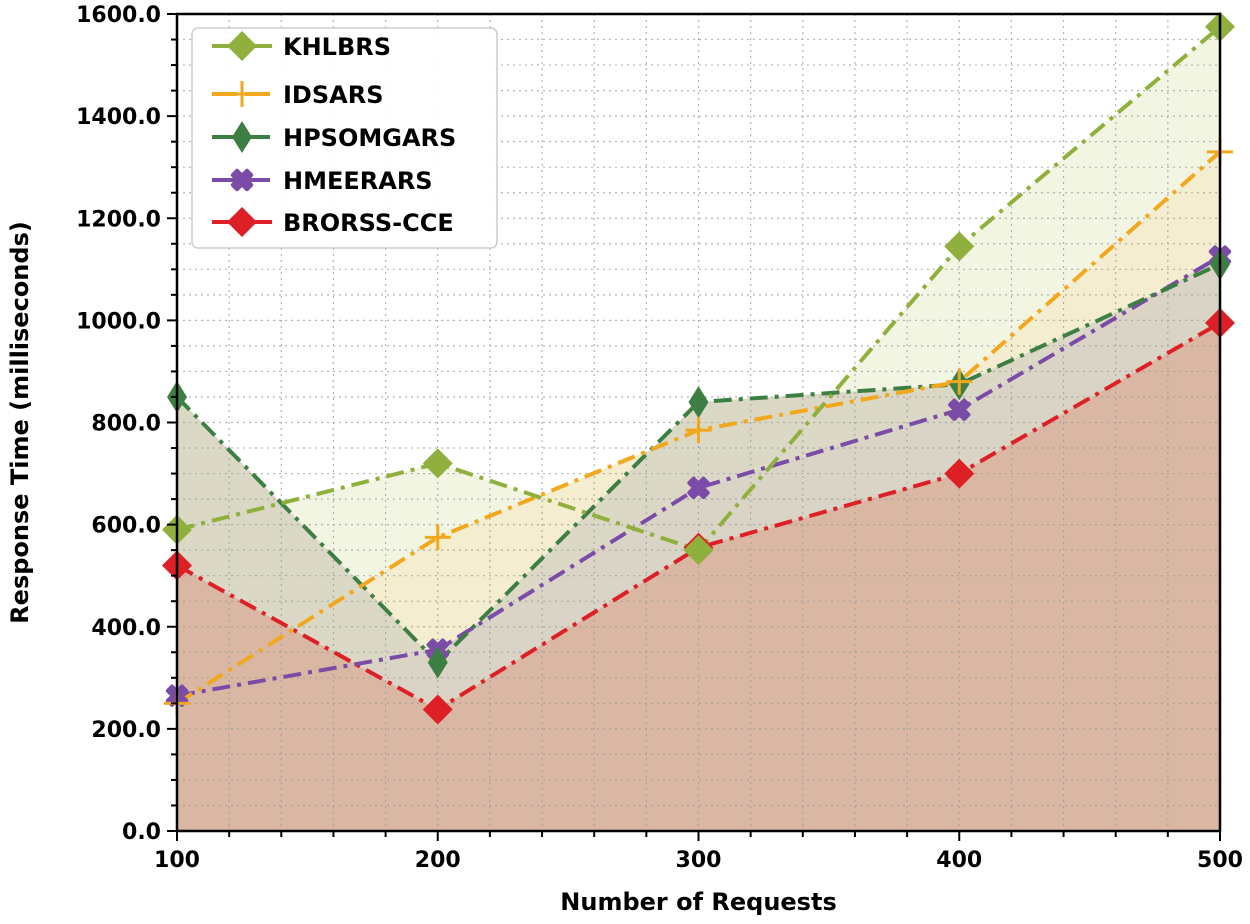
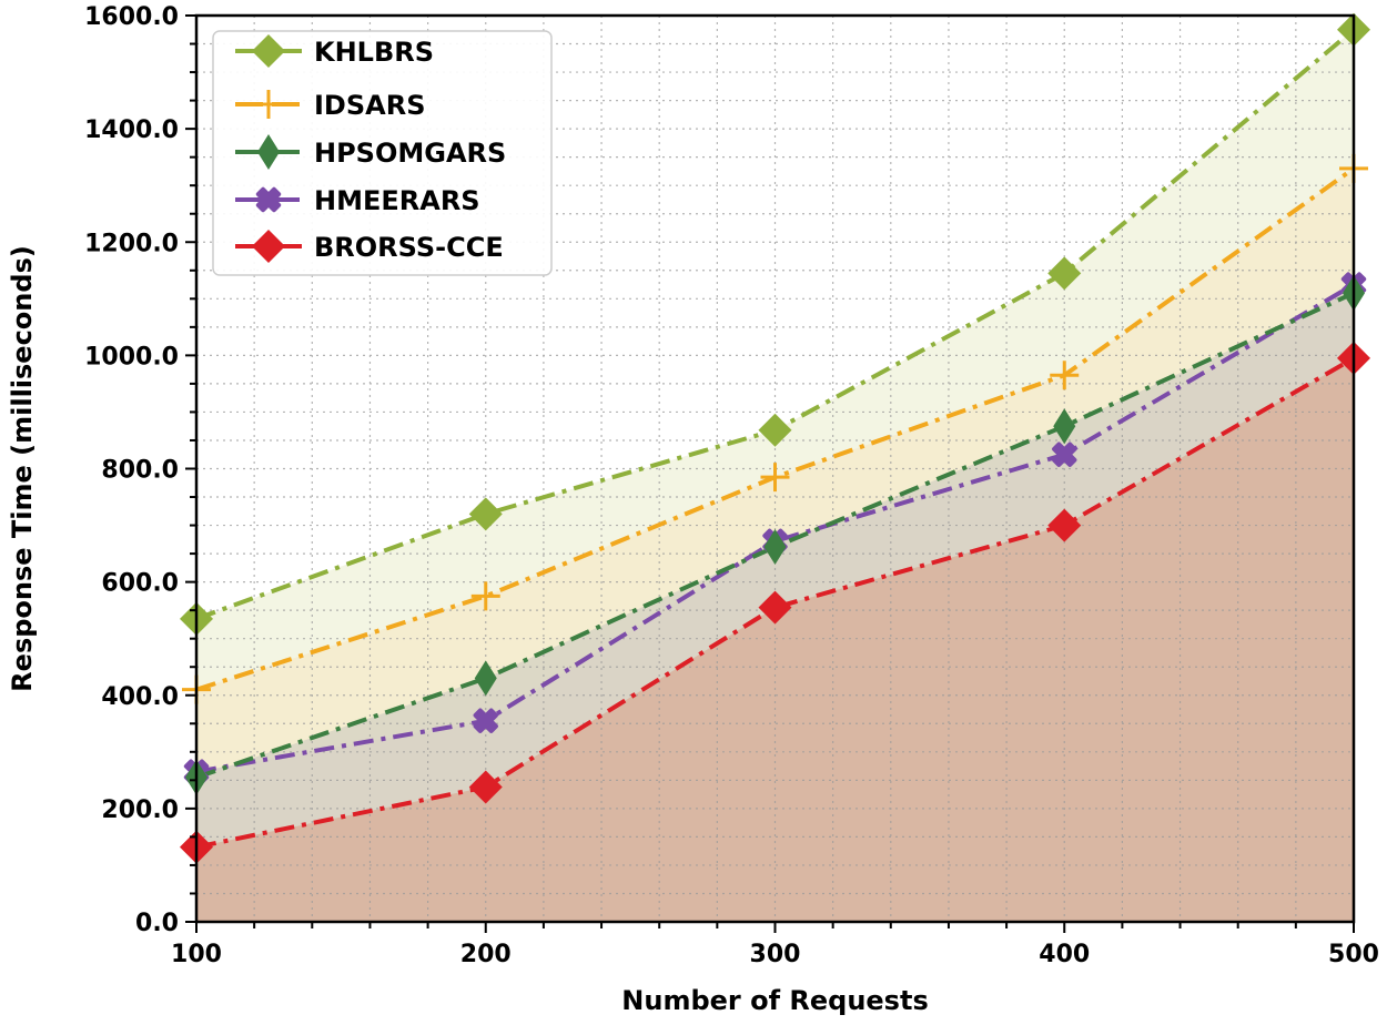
KHLBRS/100: 590 -> 540
IDSARS/100: 250 -> 410
HPSOMGARS/100: 850 -> 260
BRORSS-CCE/100: 520 -> 130
HPSOMGARS/200: 330 -> 430
KHLBRS/300: 550 -> 870
HPSOMGARS/300: 840 -> 660
IDSARS/400: 880 -> 960
